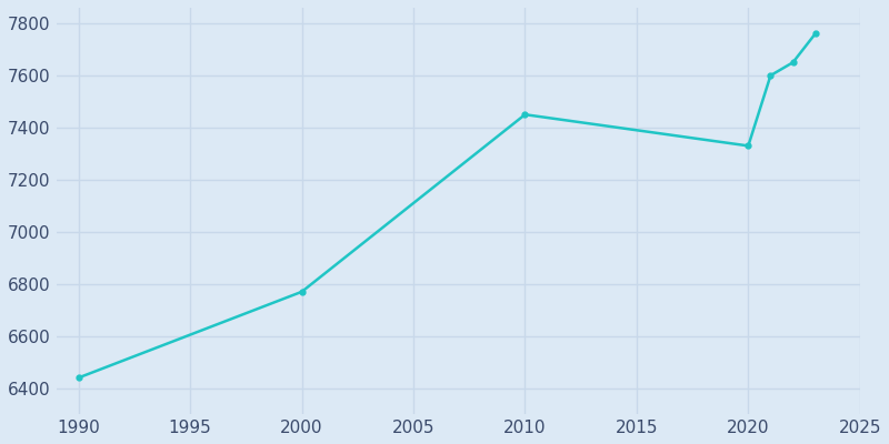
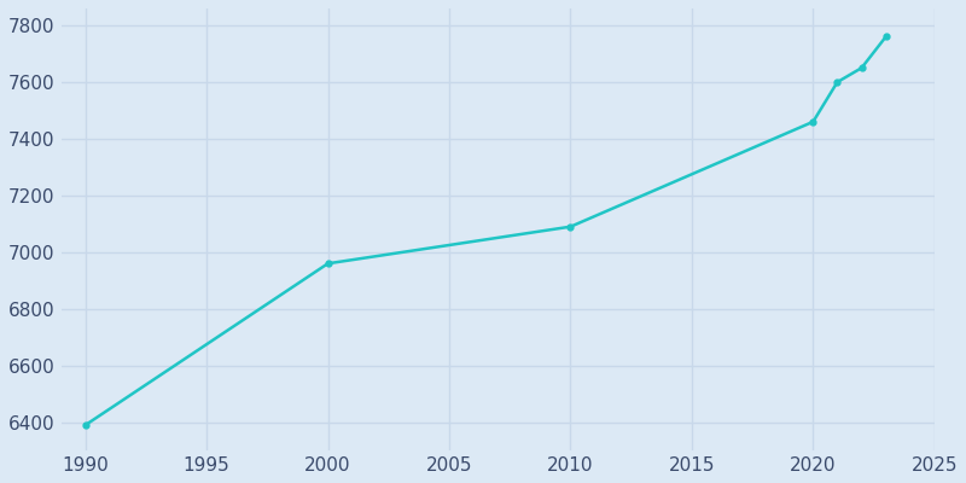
1990: 6440 -> 6390
2000: 6770 -> 6960
2010: 7450 -> 7090
2020: 7330 -> 7460
